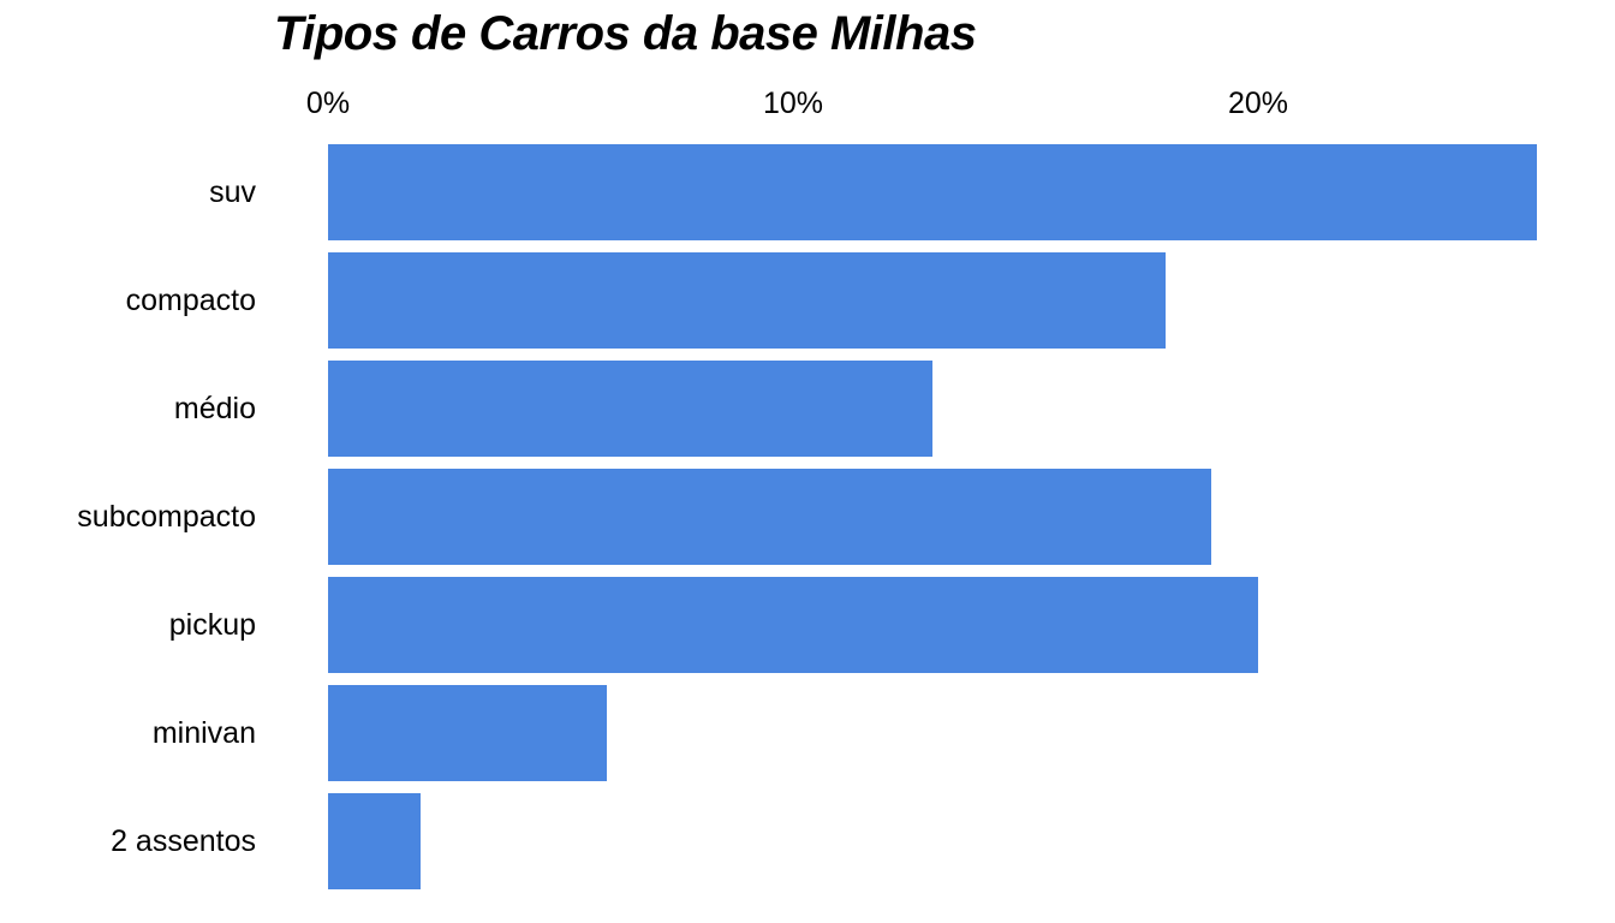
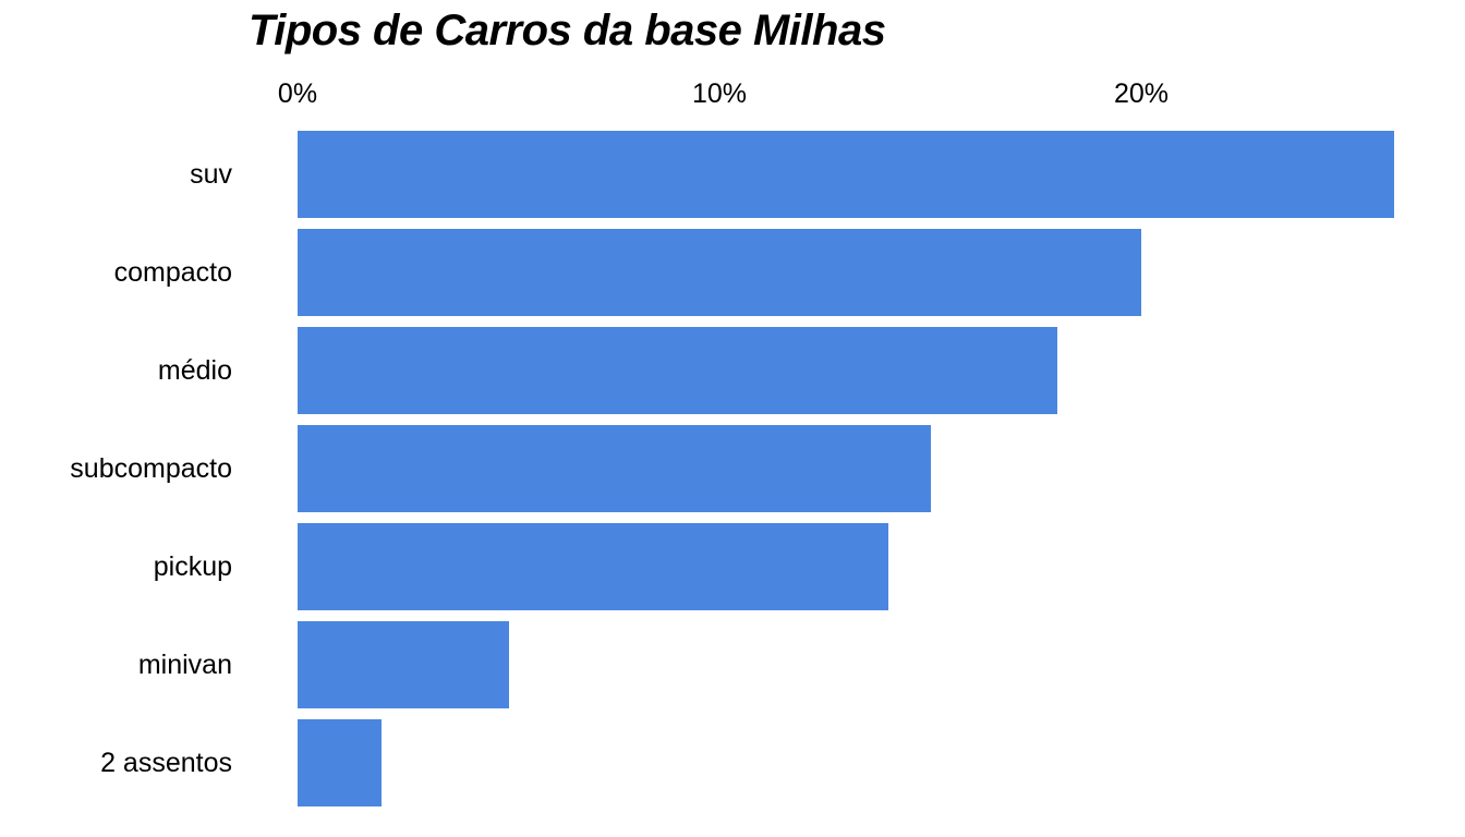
compacto: 18% -> 20%
médio: 13% -> 18%
subcompacto: 19% -> 15%
pickup: 20% -> 14%
minivan: 6% -> 5%
